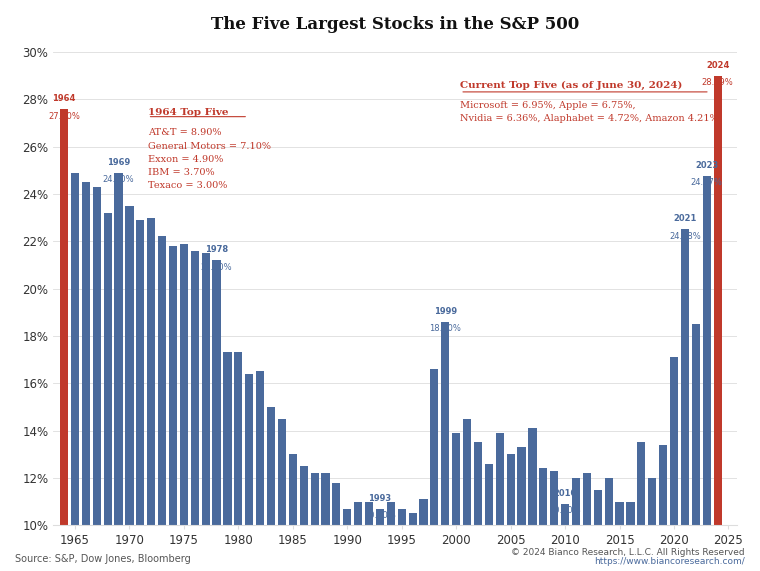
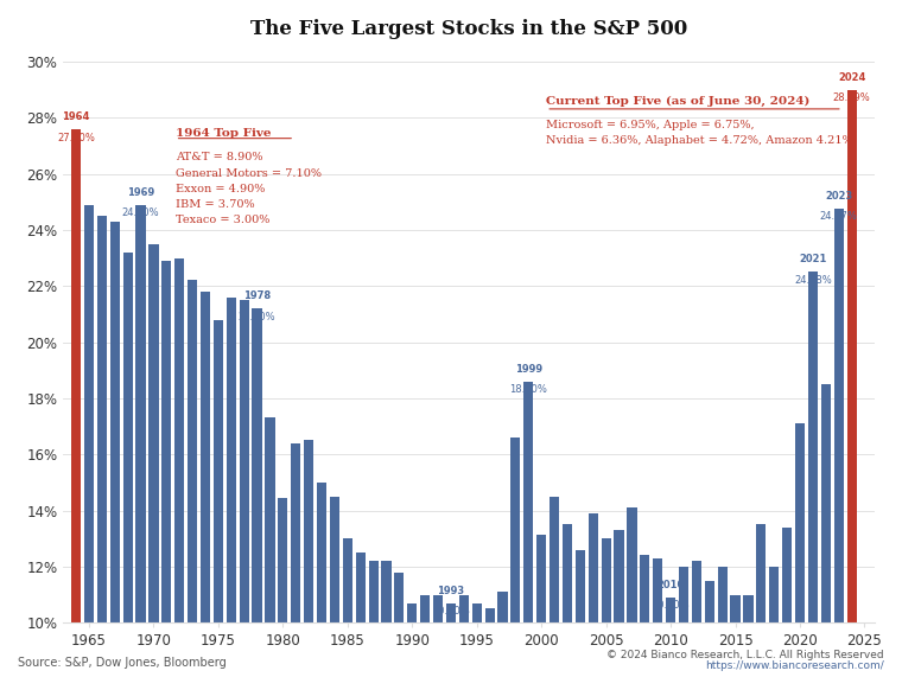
1975: 21.90% -> 20.80%
1980: 17.30% -> 14.45%
2000: 13.90% -> 13.15%
